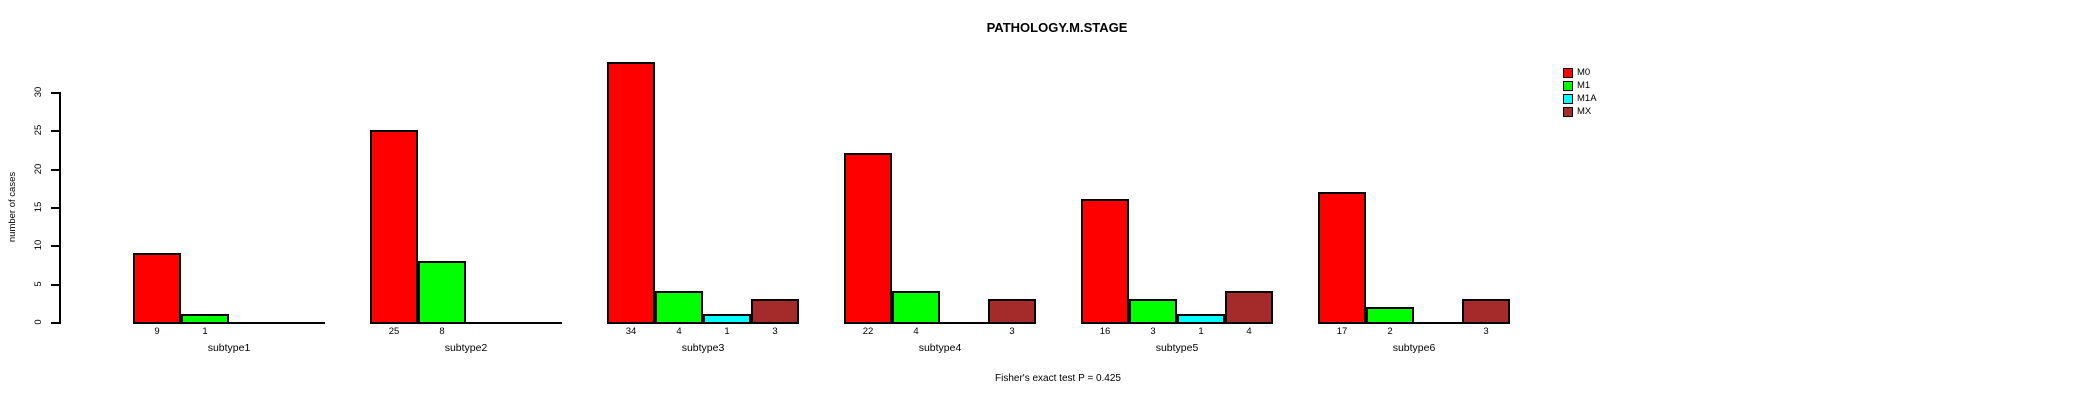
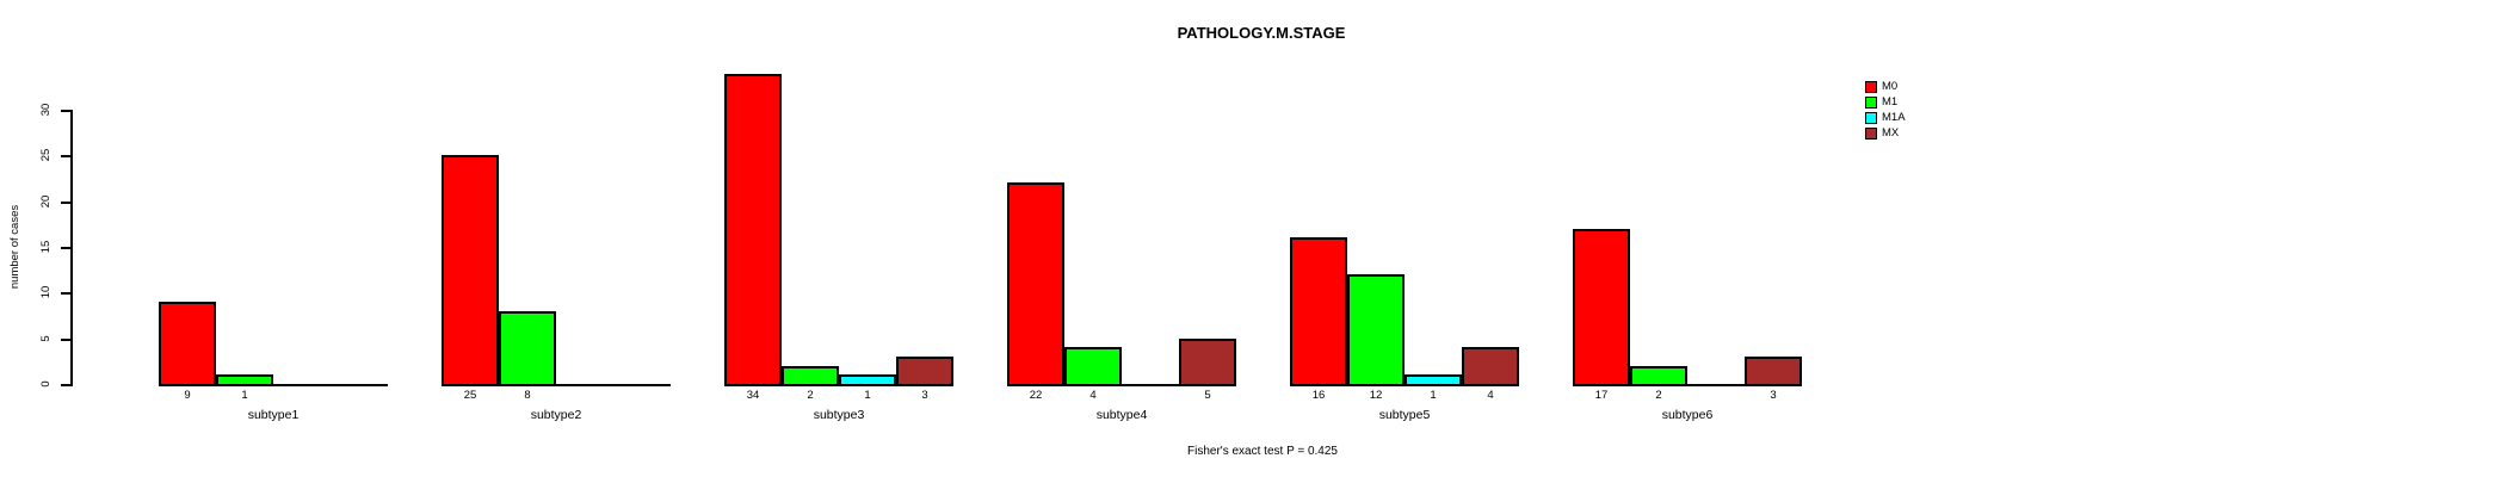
M1/subtype3: 4 -> 2
MX/subtype4: 3 -> 5
M1/subtype5: 3 -> 12
